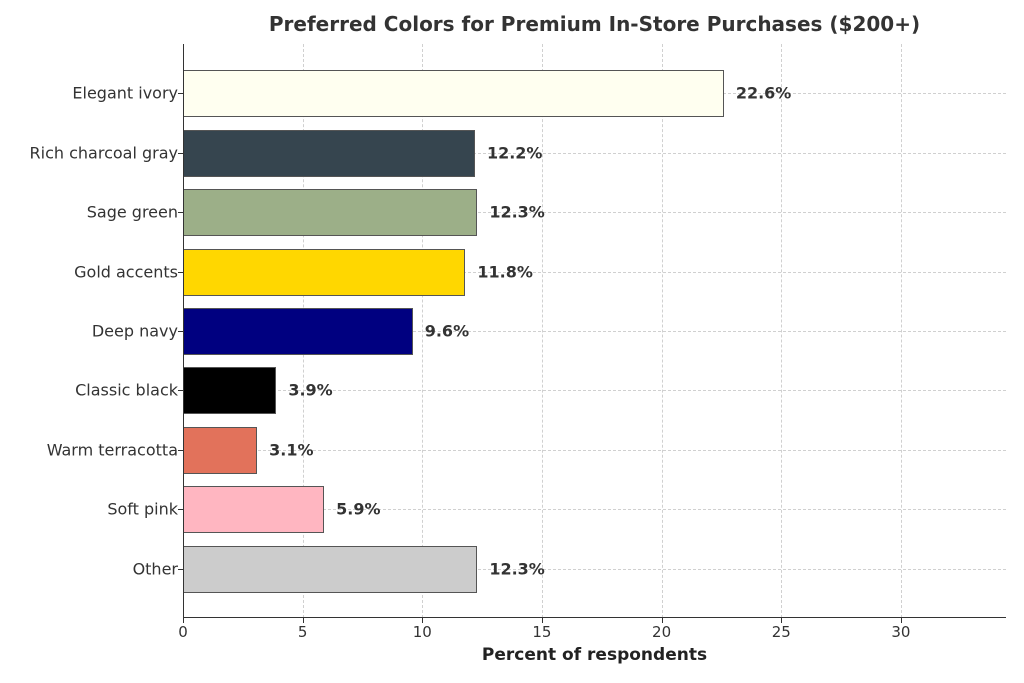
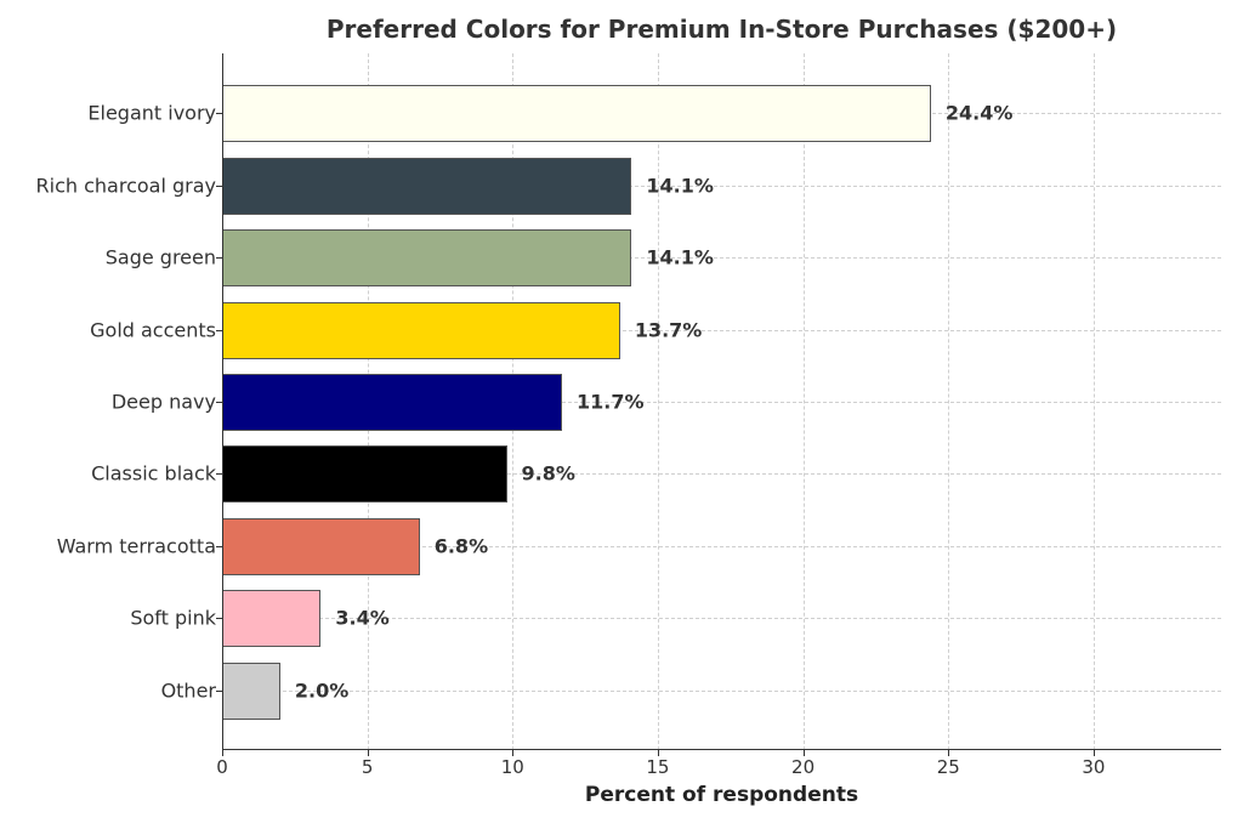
Elegant ivory: 22.6% -> 24.4%
Rich charcoal gray: 12.2% -> 14.1%
Sage green: 12.3% -> 14.1%
Gold accents: 11.8% -> 13.7%
Deep navy: 9.6% -> 11.7%
Classic black: 3.9% -> 9.8%
Warm terracotta: 3.1% -> 6.8%
Soft pink: 5.9% -> 3.4%
Other: 12.3% -> 2.0%
